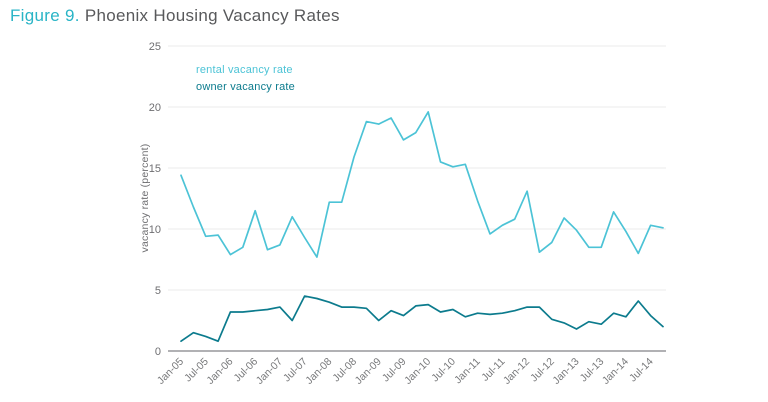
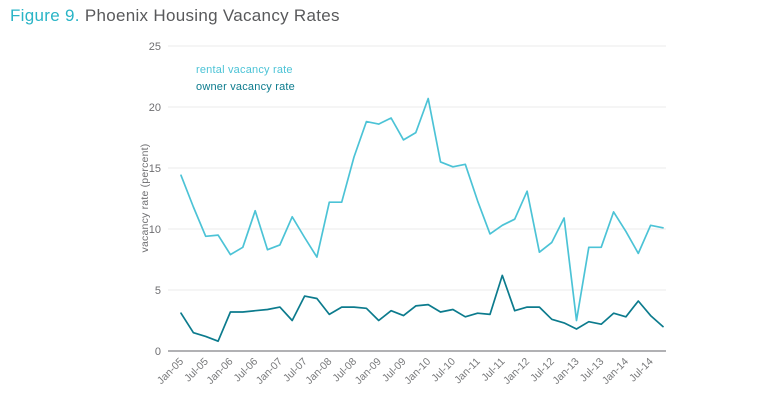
owner vacancy rate/Jan-05: 0.8 -> 3.1
owner vacancy rate/Jan-08: 4.0 -> 3.0
rental vacancy rate/Jan-10: 19.6 -> 20.7
owner vacancy rate/Jul-11: 3.1 -> 6.2
rental vacancy rate/Jan-13: 9.9 -> 2.5
